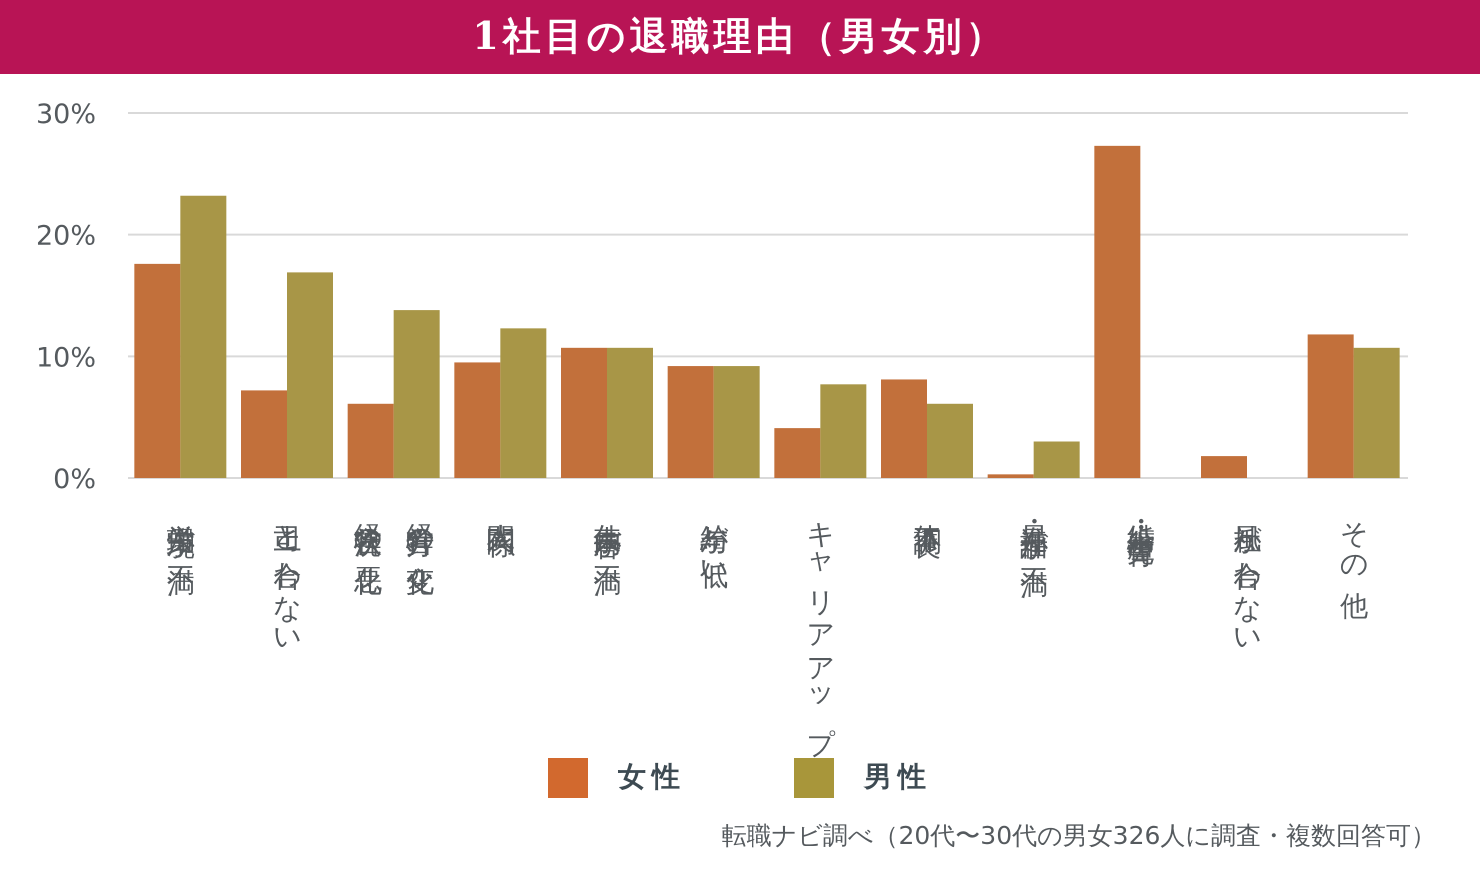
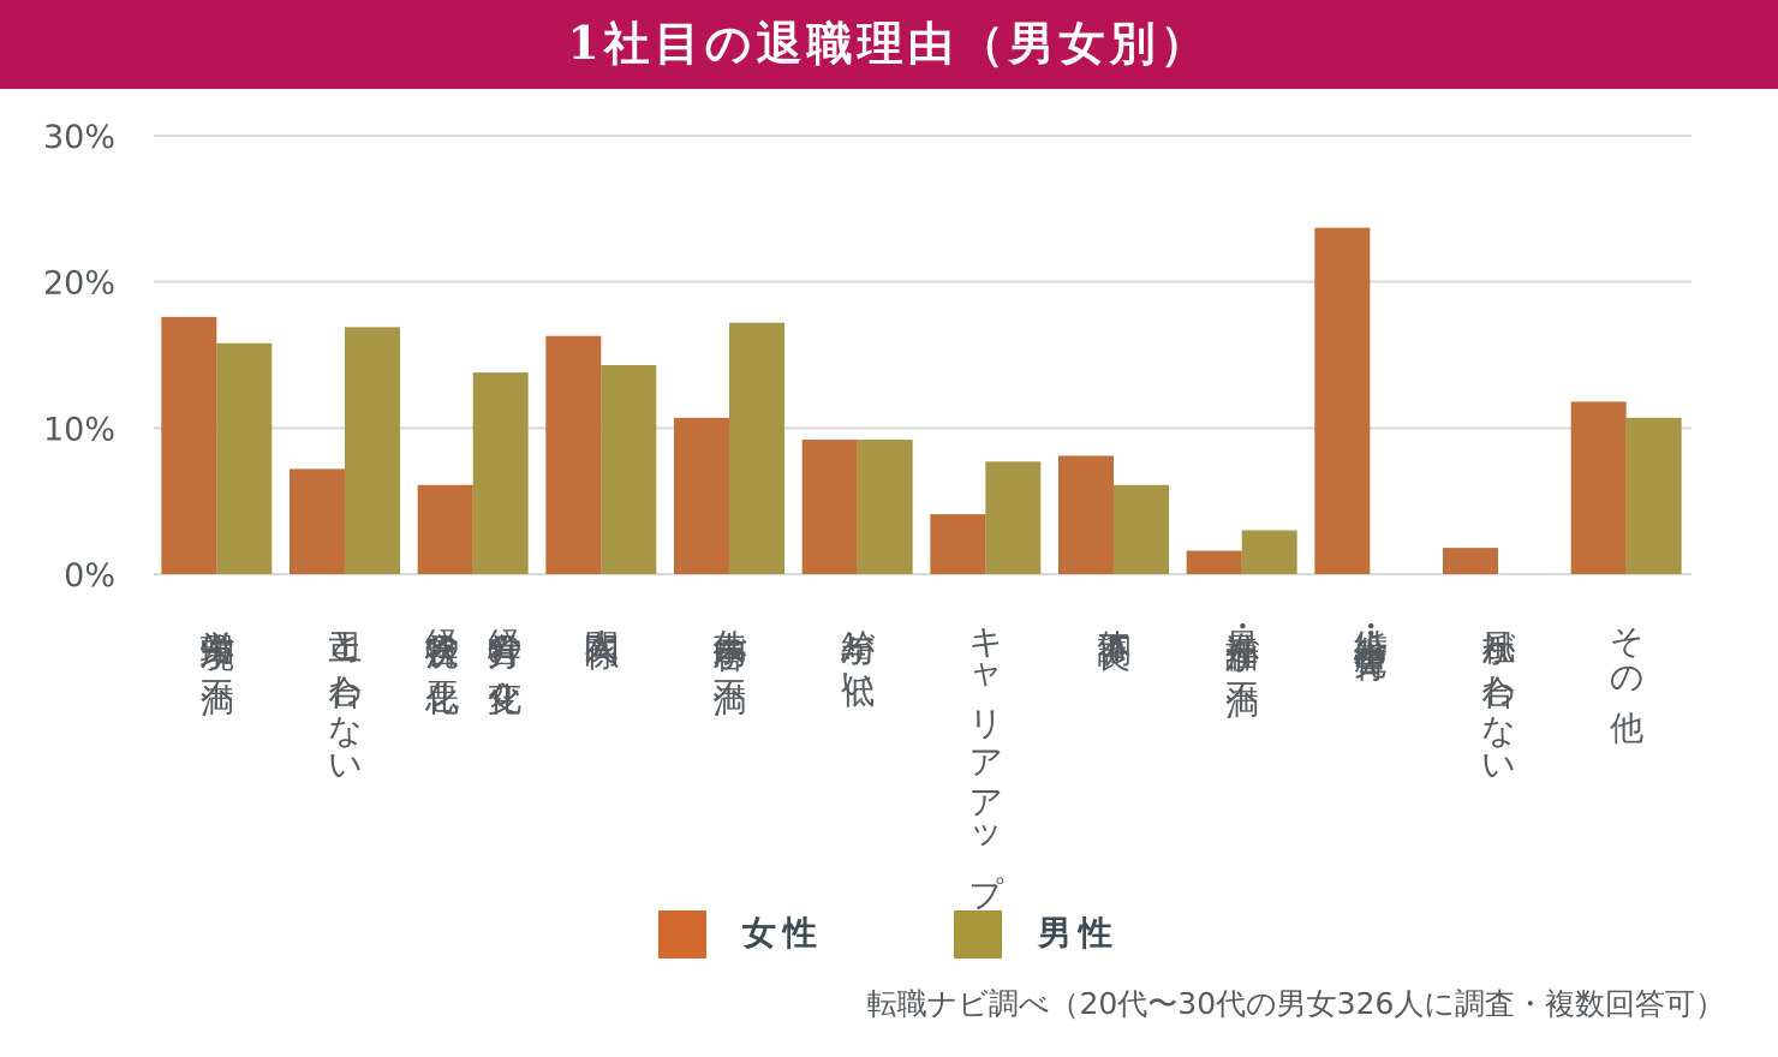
男性/労働環境が不満: 23.2% -> 15.8%
女性/人間関係: 9.5% -> 16.3%
男性/人間関係: 12.3% -> 14.3%
男性/仕事内容が不満: 10.7% -> 17.2%
女性/昇進・評価が不満: 0.3% -> 1.6%
女性/結婚・出産・育児: 27.3% -> 23.7%
